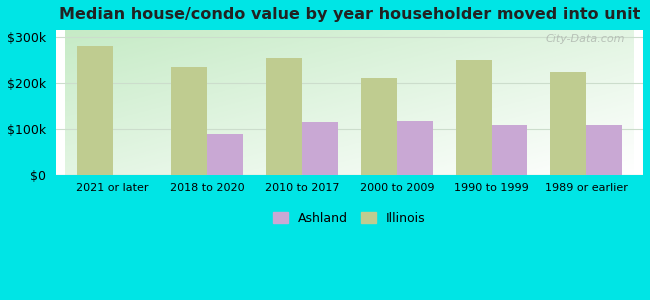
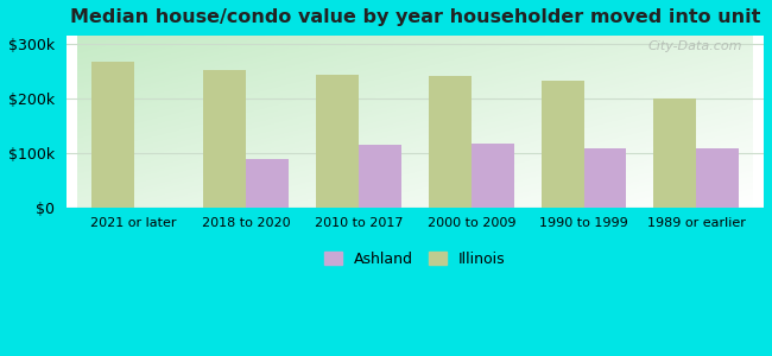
Illinois/2021 or later: $280k -> $268k
Illinois/2018 to 2020: $235k -> $252k
Illinois/2010 to 2017: $255k -> $243k
Illinois/2000 to 2009: $210k -> $242k
Illinois/1990 to 1999: $250k -> $232k
Illinois/1989 or earlier: $225k -> $200k
